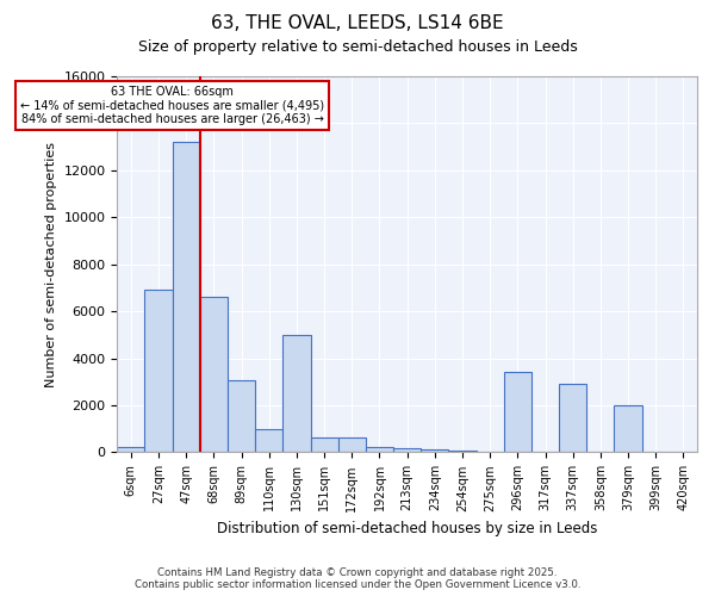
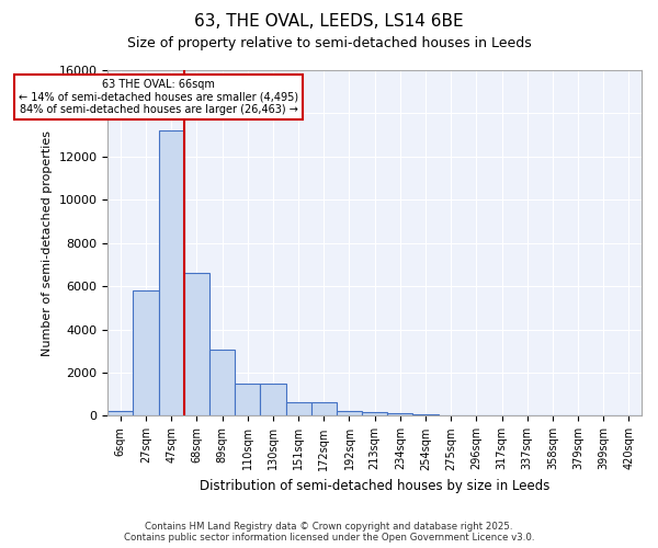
27sqm: 6900 -> 5800
110sqm: 1000 -> 1500
130sqm: 5000 -> 1500
296sqm: 3400 -> 0
337sqm: 2900 -> 0
379sqm: 2000 -> 0
